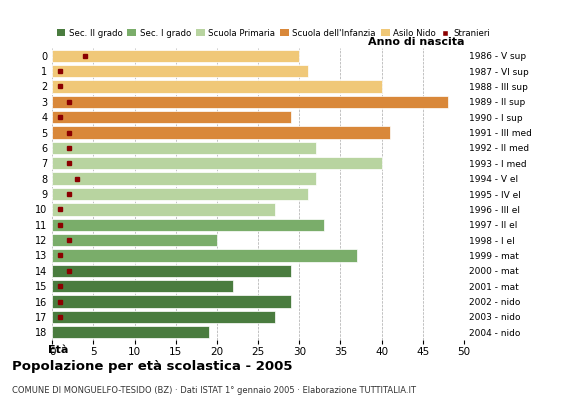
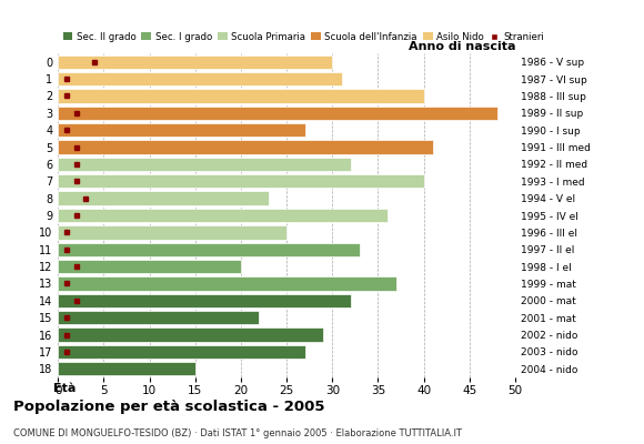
4: 29 -> 27
8: 32 -> 23
9: 31 -> 36
10: 27 -> 25
14: 29 -> 32
18: 19 -> 15
